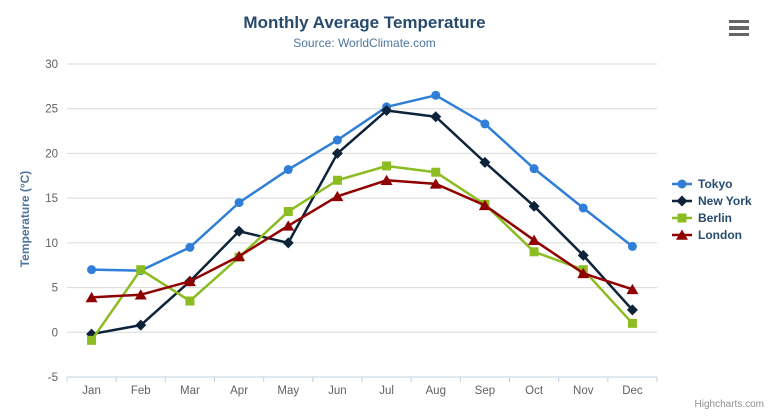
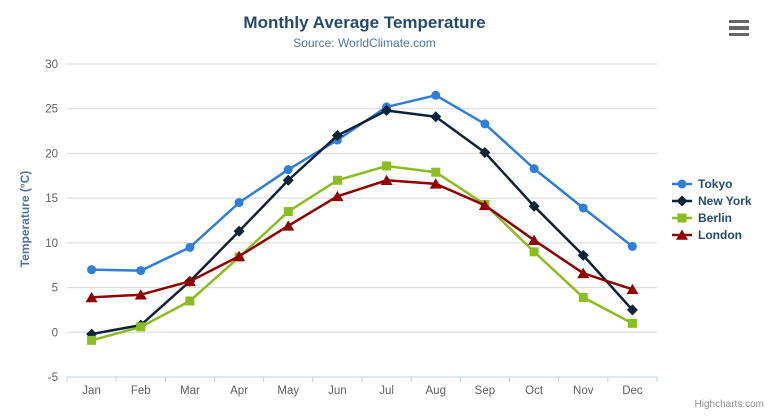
Berlin/Feb: 7 -> 1
New York/May: 10 -> 17
New York/Jun: 20 -> 22
New York/Sep: 19 -> 20
Berlin/Nov: 7 -> 4
